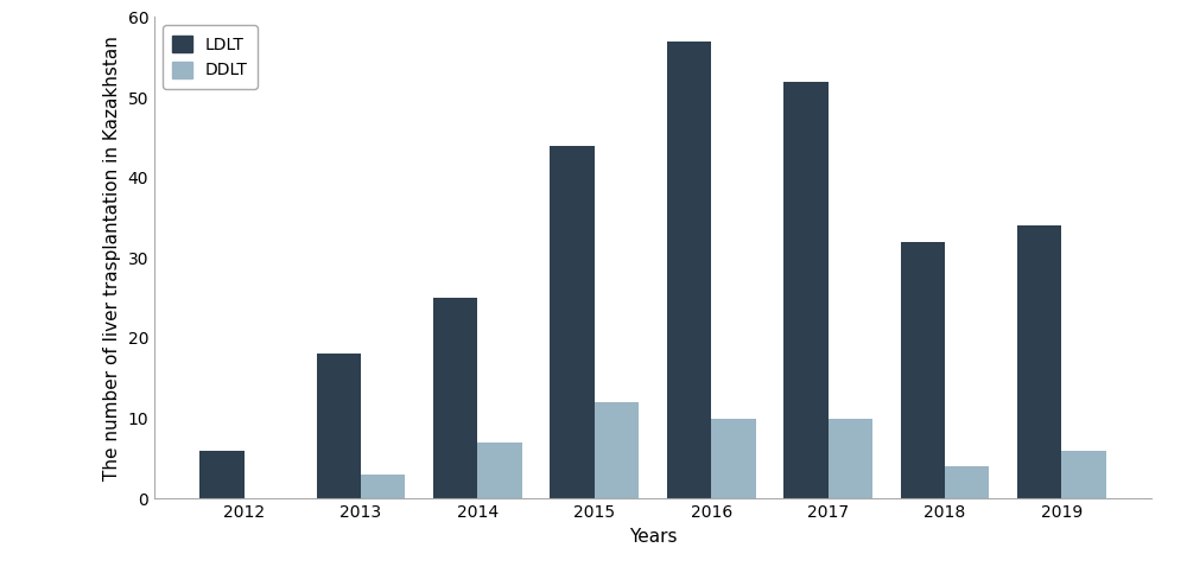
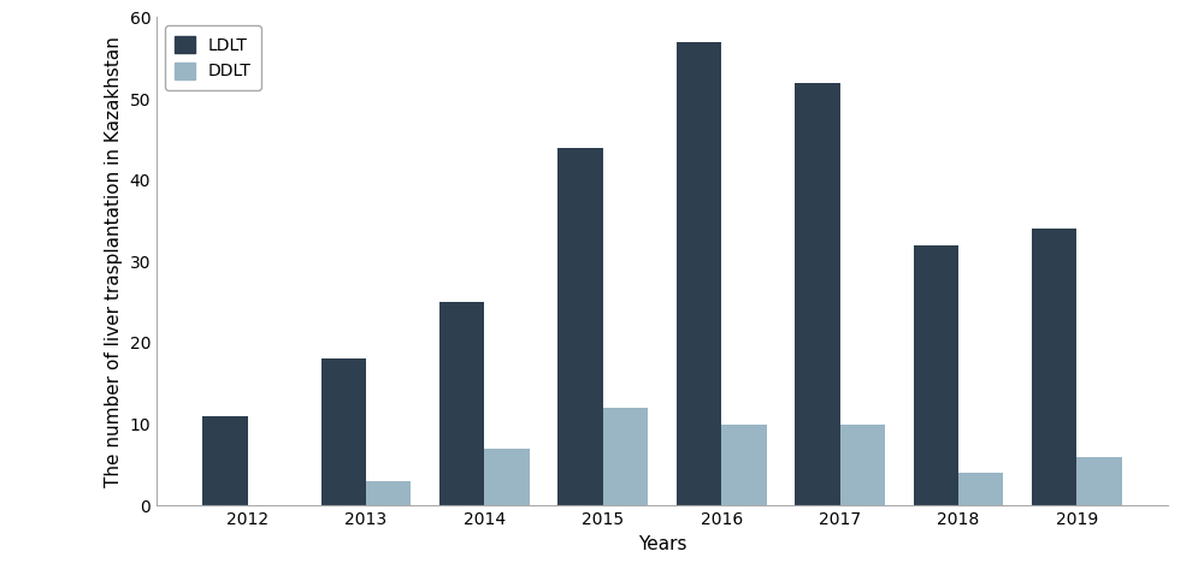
LDLT/2012: 6 -> 11
